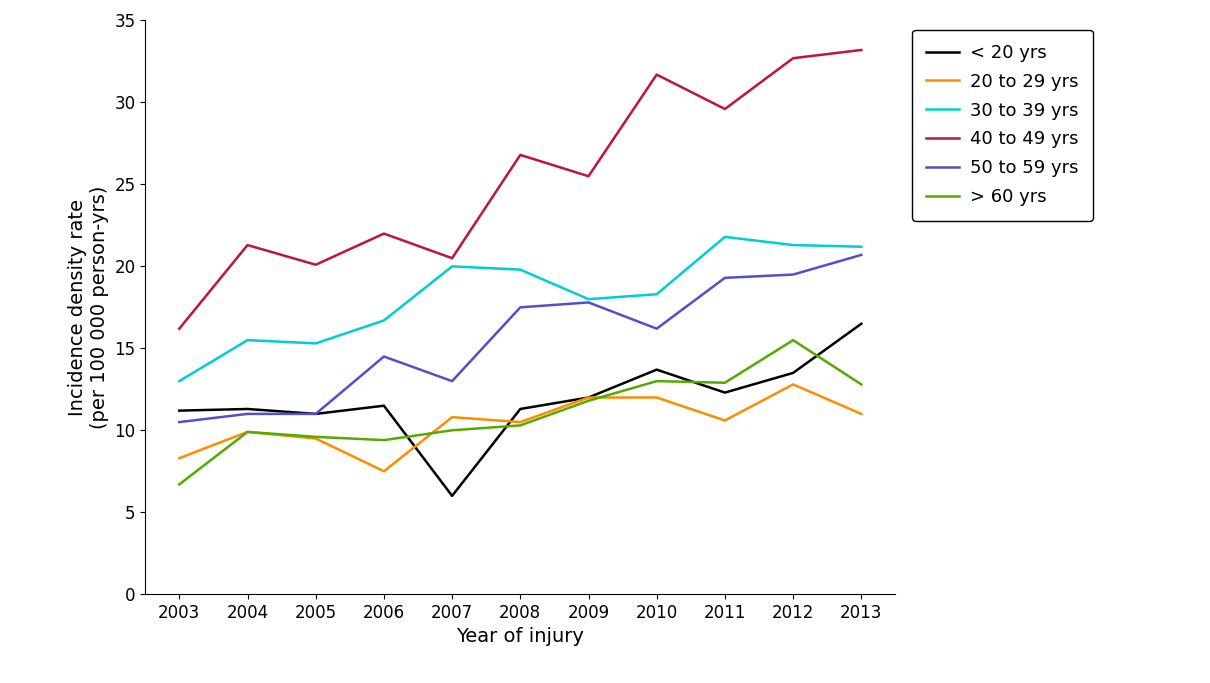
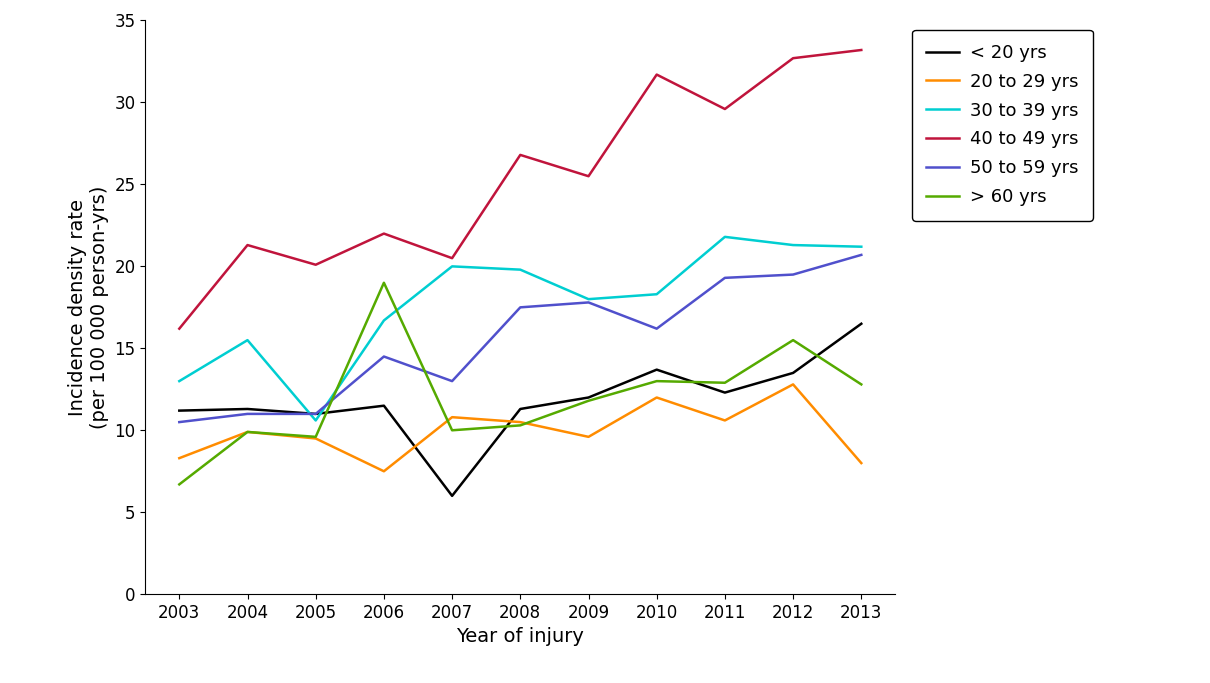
30 to 39 yrs/2005: 15.3 -> 10.6
> 60 yrs/2006: 9.4 -> 19.0
20 to 29 yrs/2009: 12.0 -> 9.6
20 to 29 yrs/2013: 11.0 -> 8.0
